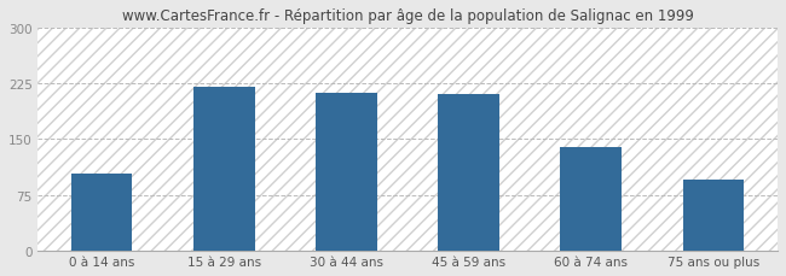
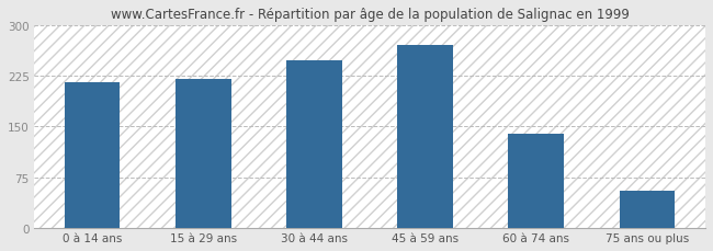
0 à 14 ans: 104 -> 215
30 à 44 ans: 212 -> 248
45 à 59 ans: 210 -> 270
75 ans ou plus: 96 -> 55
